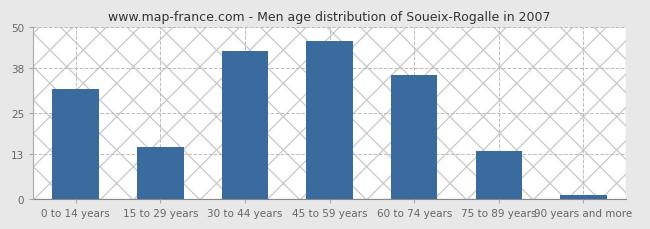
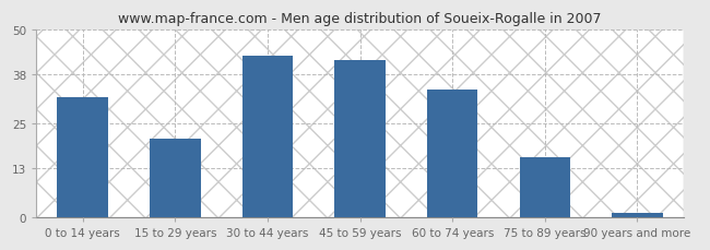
15 to 29 years: 15 -> 21
45 to 59 years: 46 -> 42
60 to 74 years: 36 -> 34
75 to 89 years: 14 -> 16
